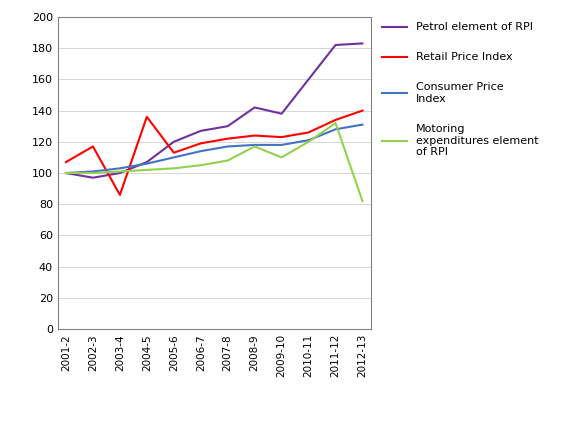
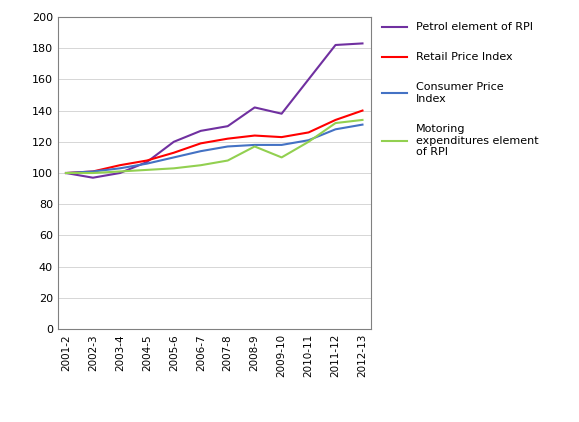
Retail Price Index/2001-2: 107 -> 100
Retail Price Index/2002-3: 117 -> 101
Retail Price Index/2003-4: 86 -> 105
Retail Price Index/2004-5: 136 -> 108
Motoring expenditures element of RPI/2012-13: 82 -> 134
